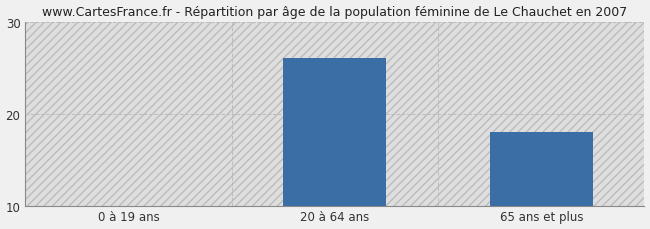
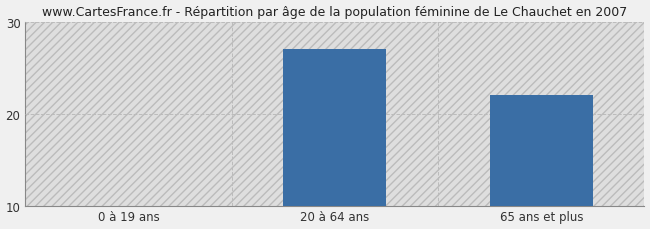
20 à 64 ans: 26 -> 27
65 ans et plus: 18 -> 22
